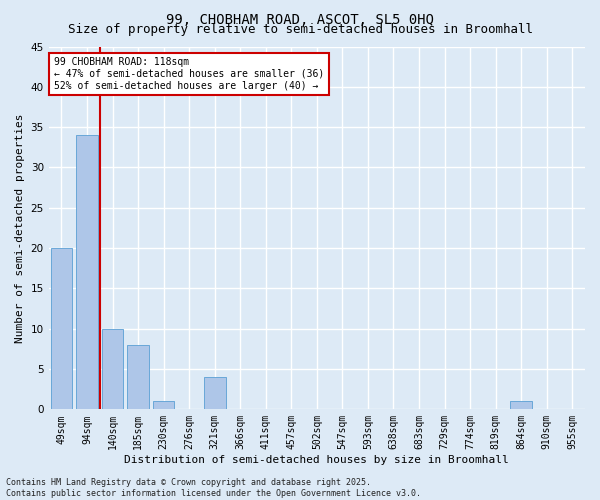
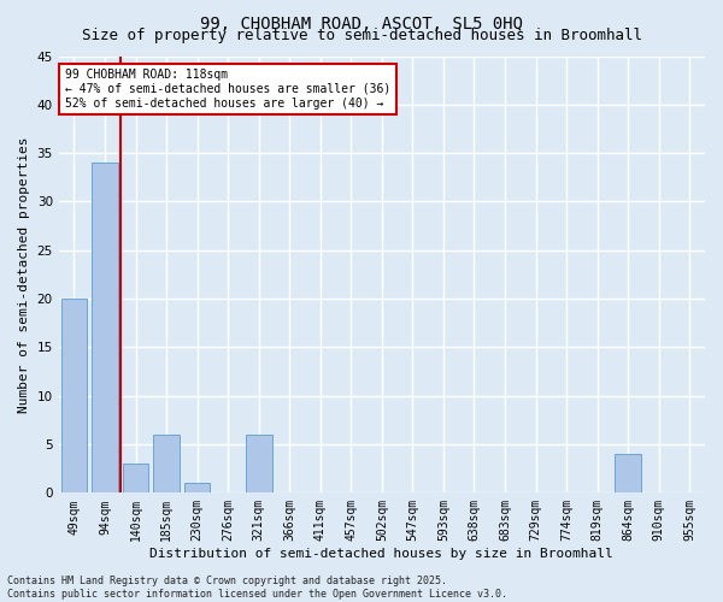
140sqm: 10 -> 3
185sqm: 8 -> 6
321sqm: 4 -> 6
864sqm: 1 -> 4
